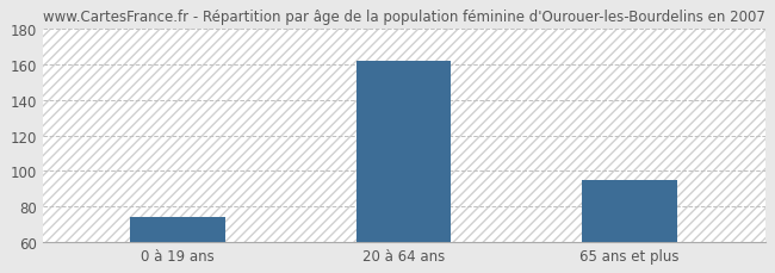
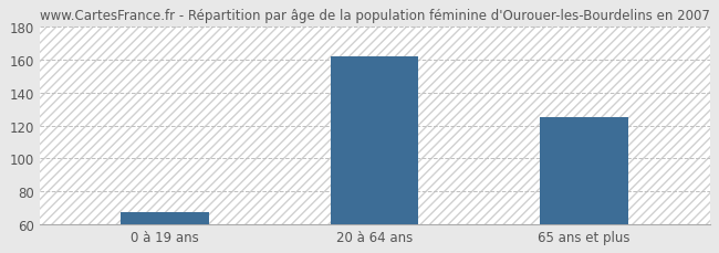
0 à 19 ans: 74 -> 67
65 ans et plus: 95 -> 125
